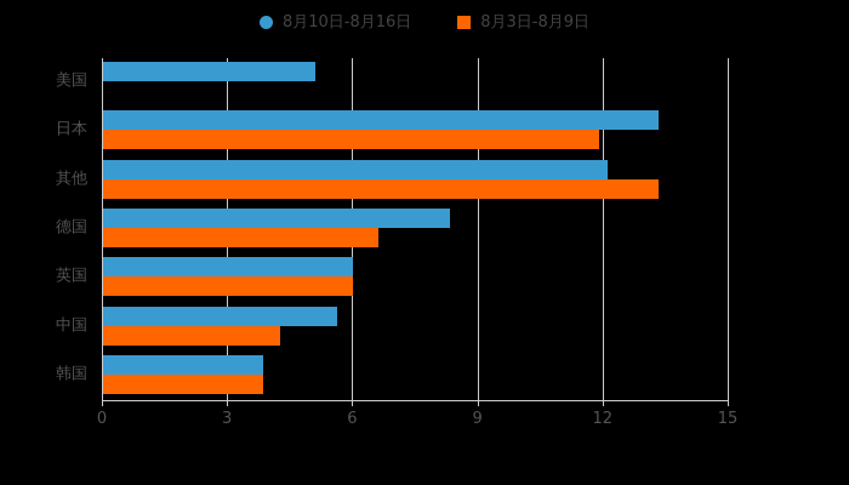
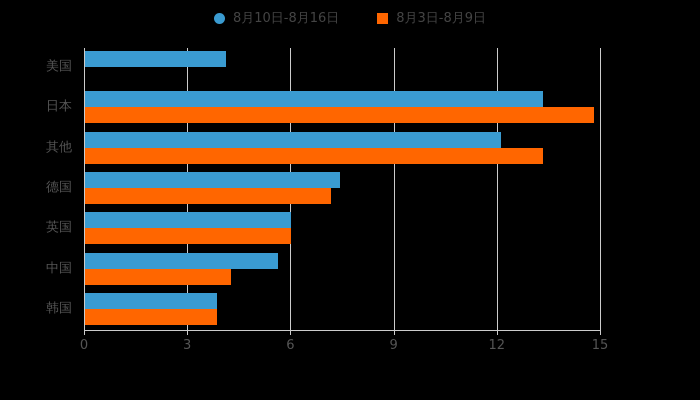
8月10日-8月16日/美国: 5.1 -> 4.1
8月3日-8月9日/日本: 11.9 -> 14.8
8月10日-8月16日/德国: 8.3 -> 7.4
8月3日-8月9日/德国: 6.6 -> 7.2
